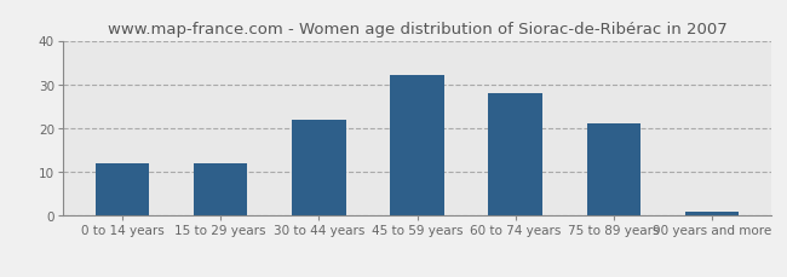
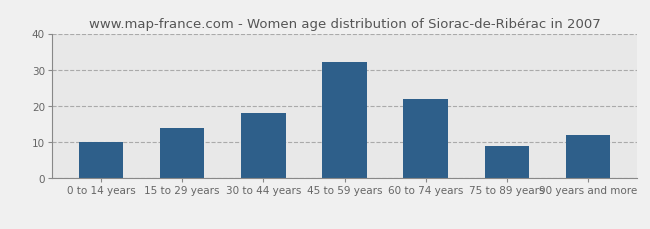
0 to 14 years: 12 -> 10
15 to 29 years: 12 -> 14
30 to 44 years: 22 -> 18
60 to 74 years: 28 -> 22
75 to 89 years: 21 -> 9
90 years and more: 1 -> 12
